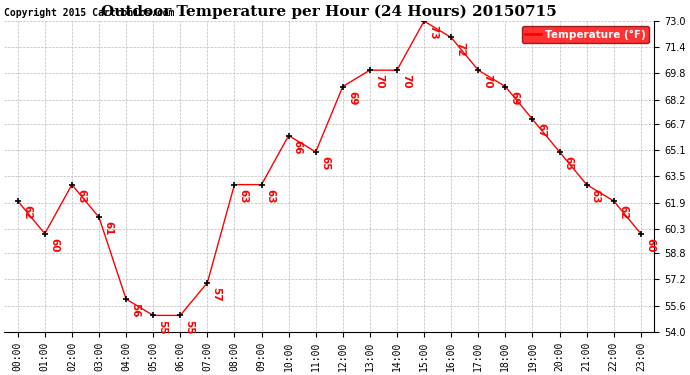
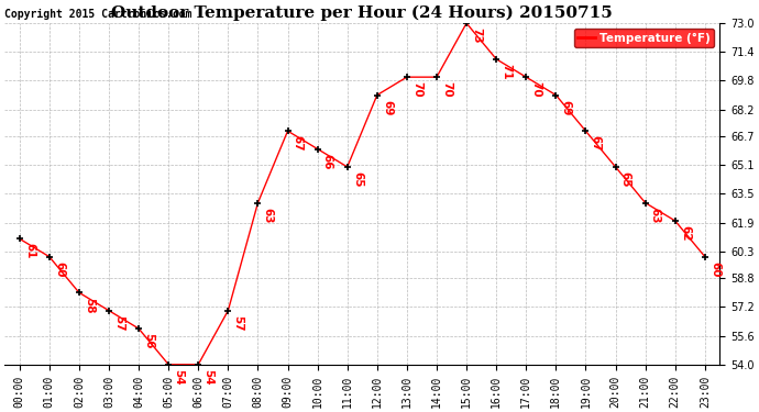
00:00: 62 -> 61
02:00: 63 -> 58
03:00: 61 -> 57
05:00: 55 -> 54
06:00: 55 -> 54
09:00: 63 -> 67
16:00: 72 -> 71
